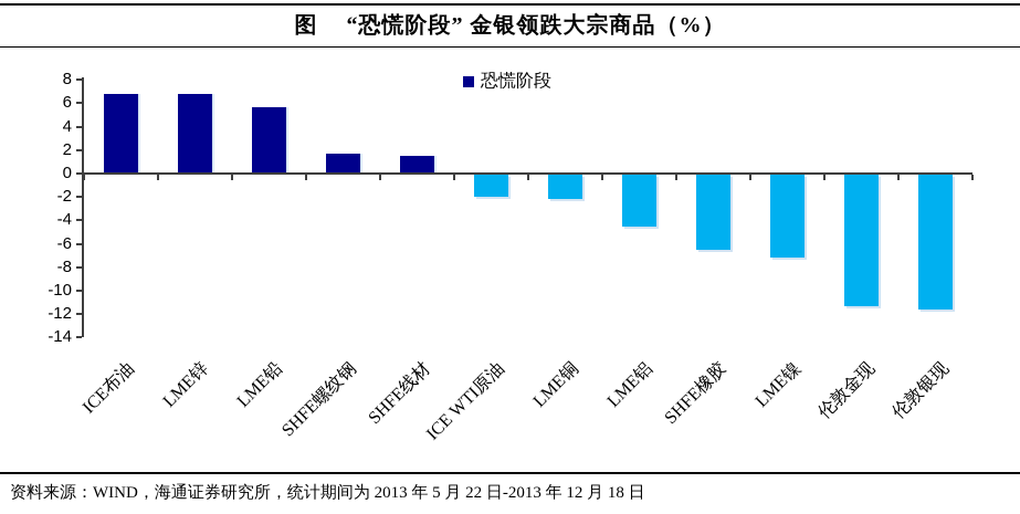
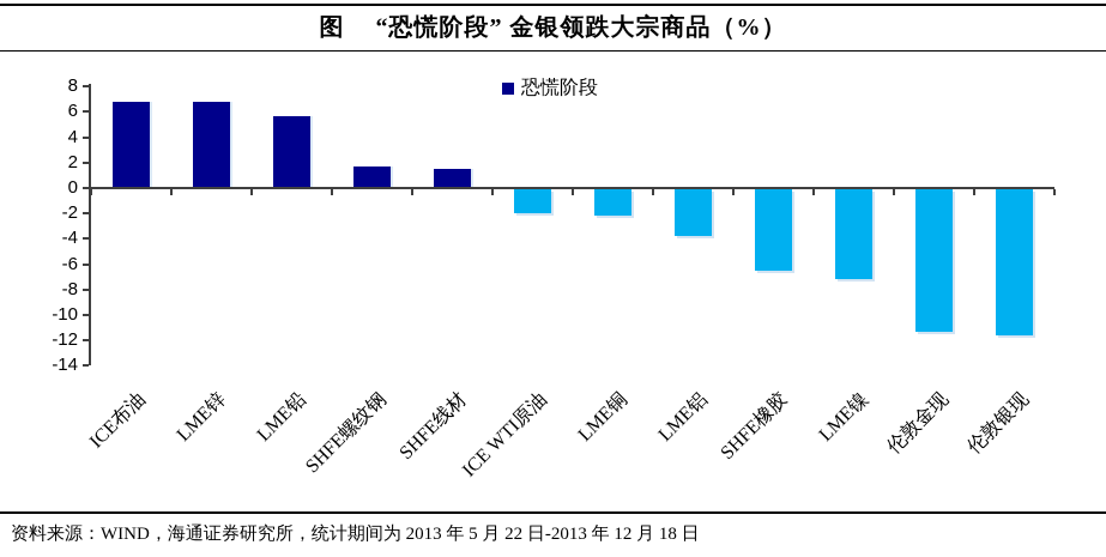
LME铝: -4.4 -> -3.7
